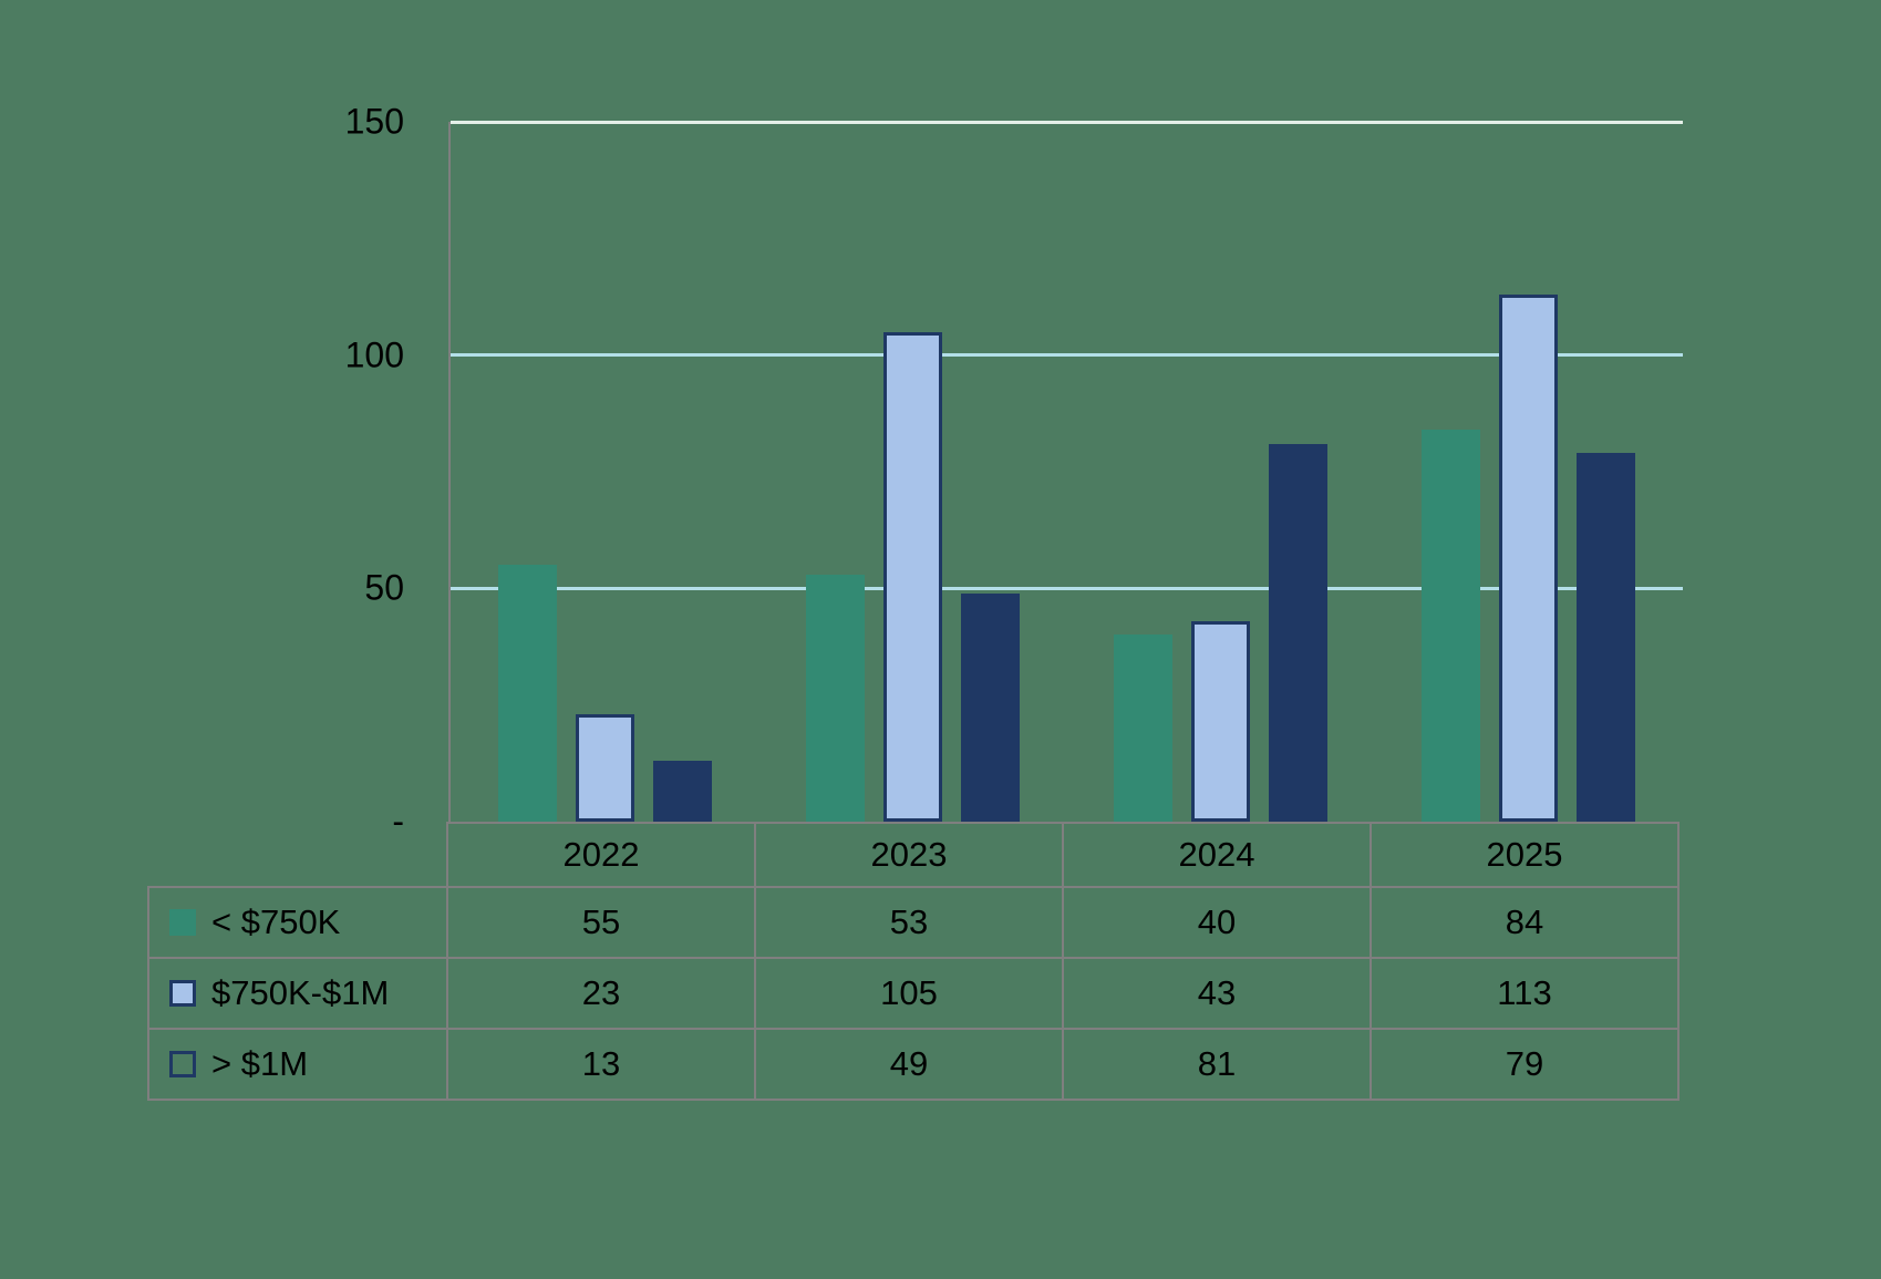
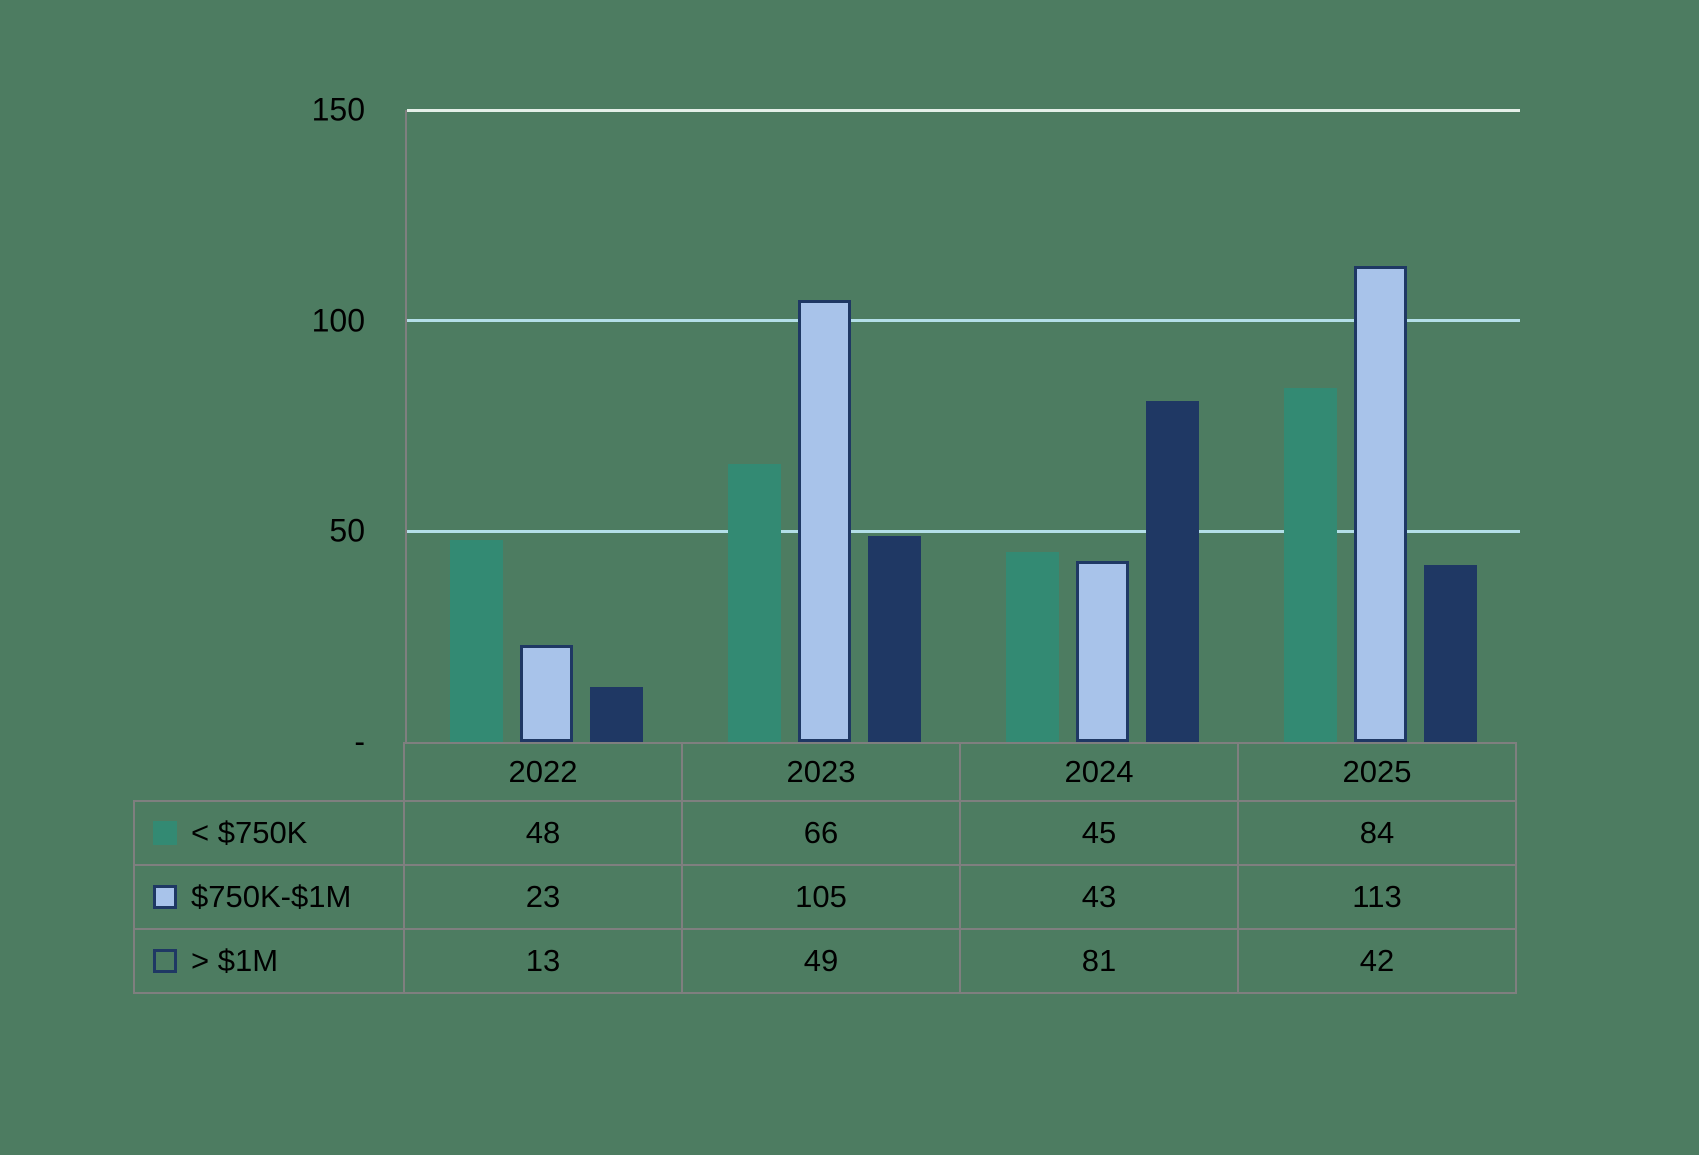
< $750K/2022: 55 -> 48
< $750K/2023: 53 -> 66
< $750K/2024: 40 -> 45
> $1M/2025: 79 -> 42
